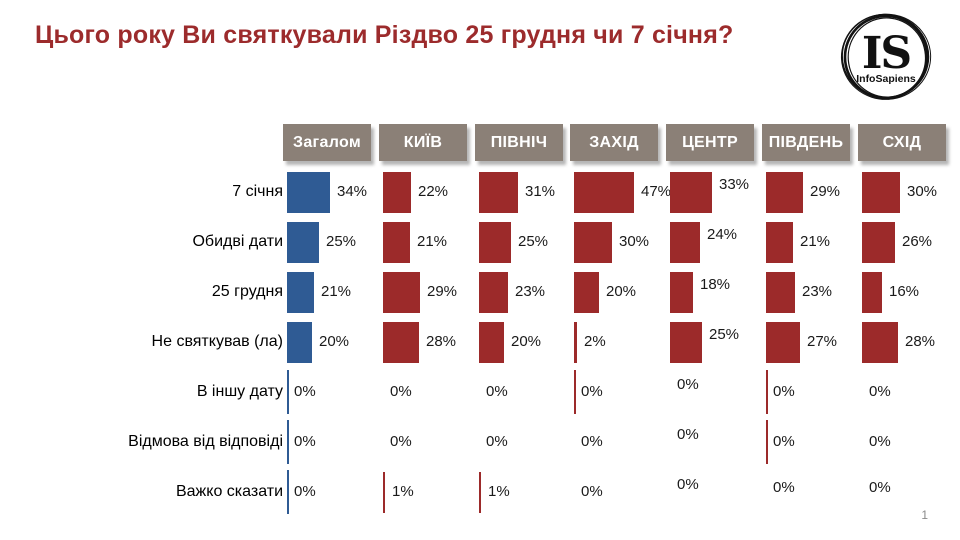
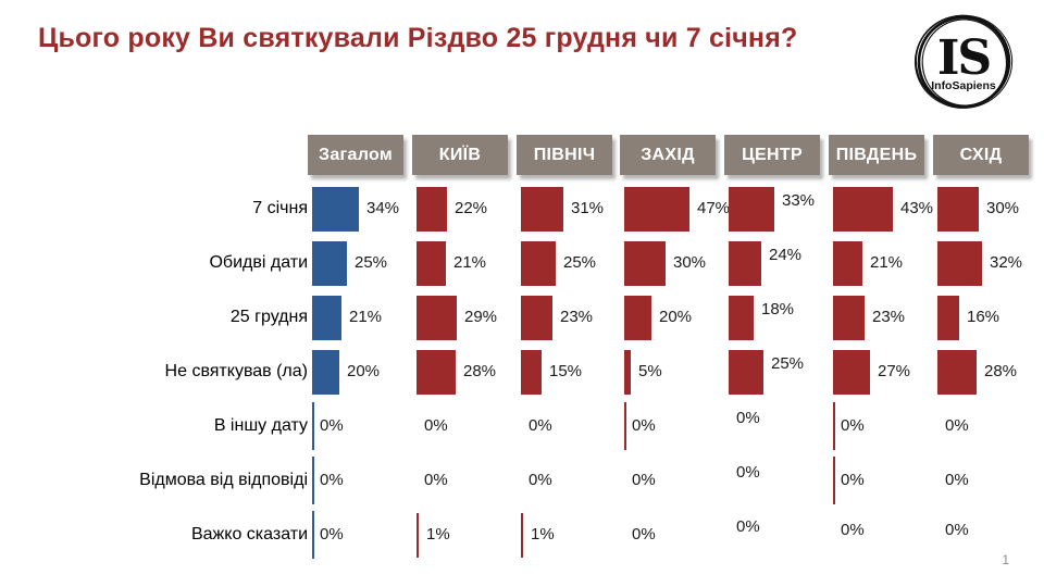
ПІВДЕНЬ/7 січня: 29% -> 43%
СХІД/Обидві дати: 26% -> 32%
ПІВНІЧ/Не святкував (ла): 20% -> 15%
ЗАХІД/Не святкував (ла): 2% -> 5%
